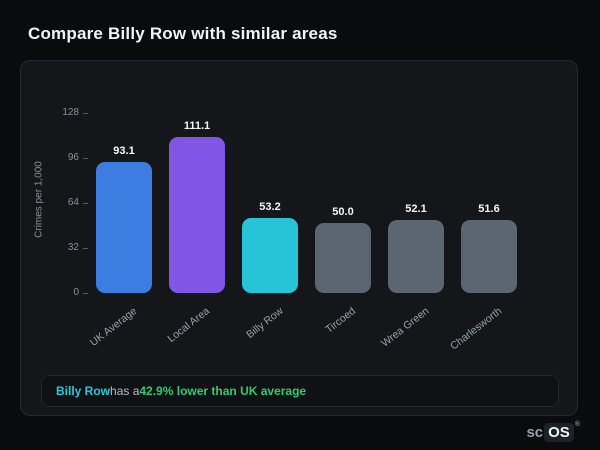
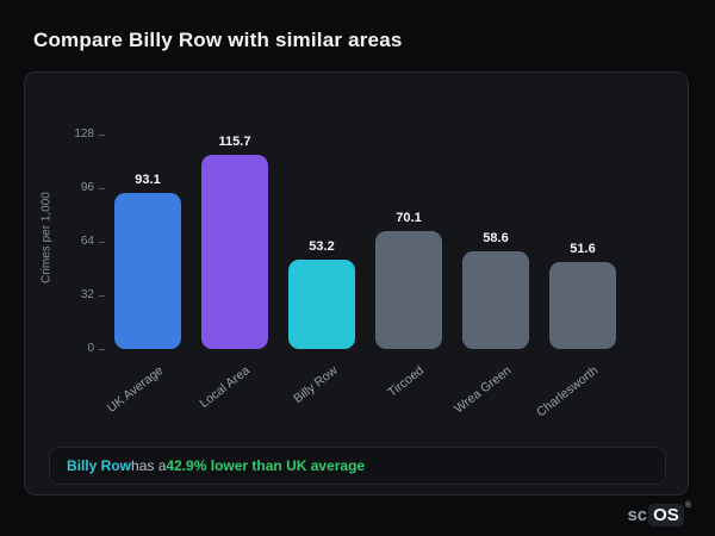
Local Area: 111.1 -> 115.7
Tircoed: 50.0 -> 70.1
Wrea Green: 52.1 -> 58.6
